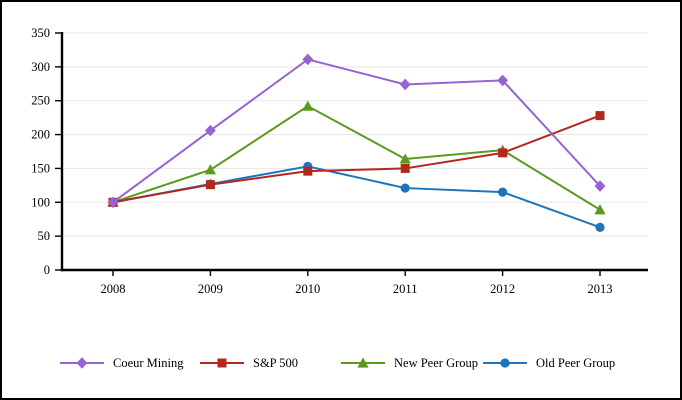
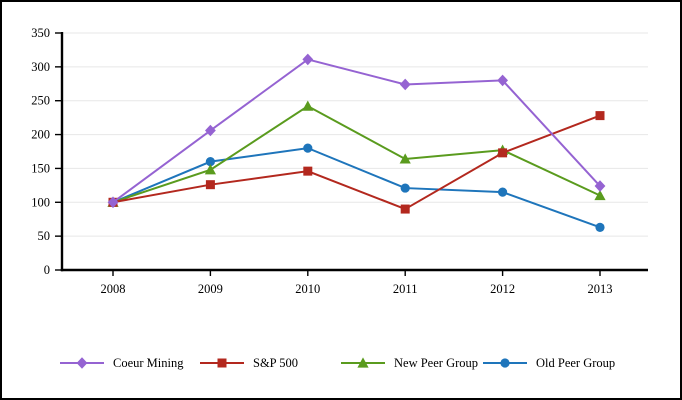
Old Peer Group/2009: 130 -> 160
Old Peer Group/2010: 150 -> 180
S&P 500/2011: 150 -> 90
New Peer Group/2013: 90 -> 110
